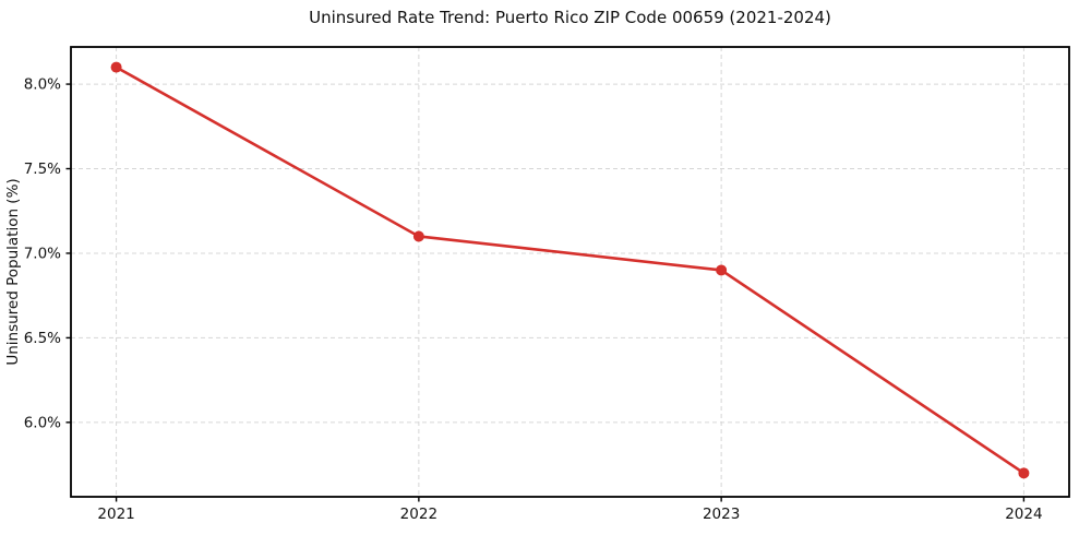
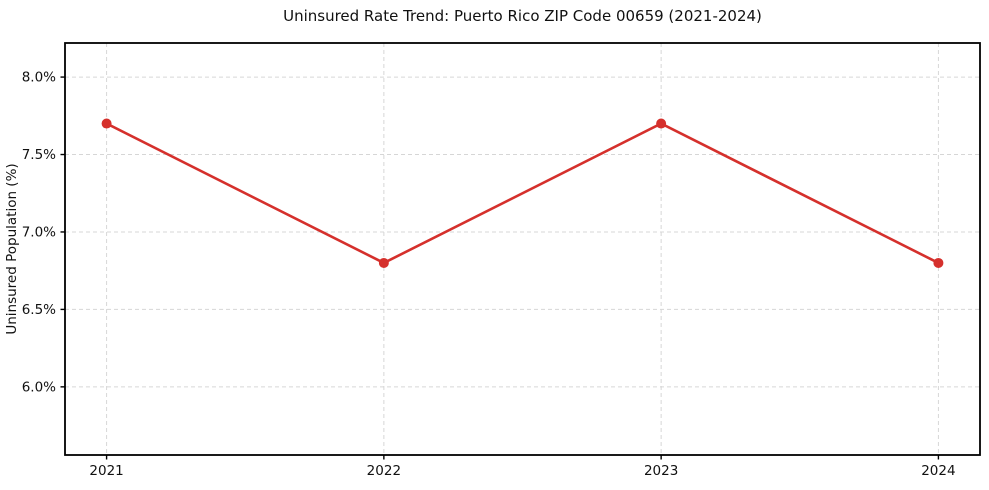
2021: 8.1% -> 7.7%
2022: 7.1% -> 6.8%
2023: 6.9% -> 7.7%
2024: 5.7% -> 6.8%
